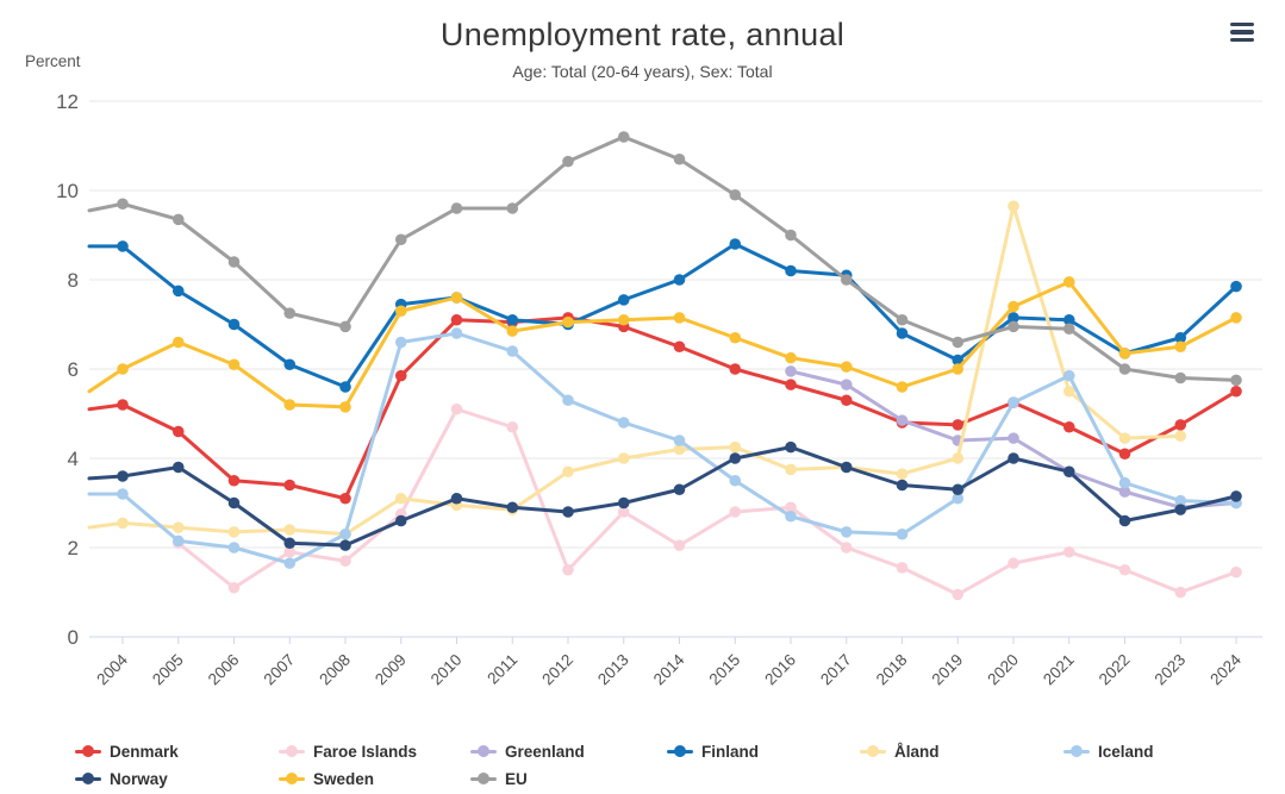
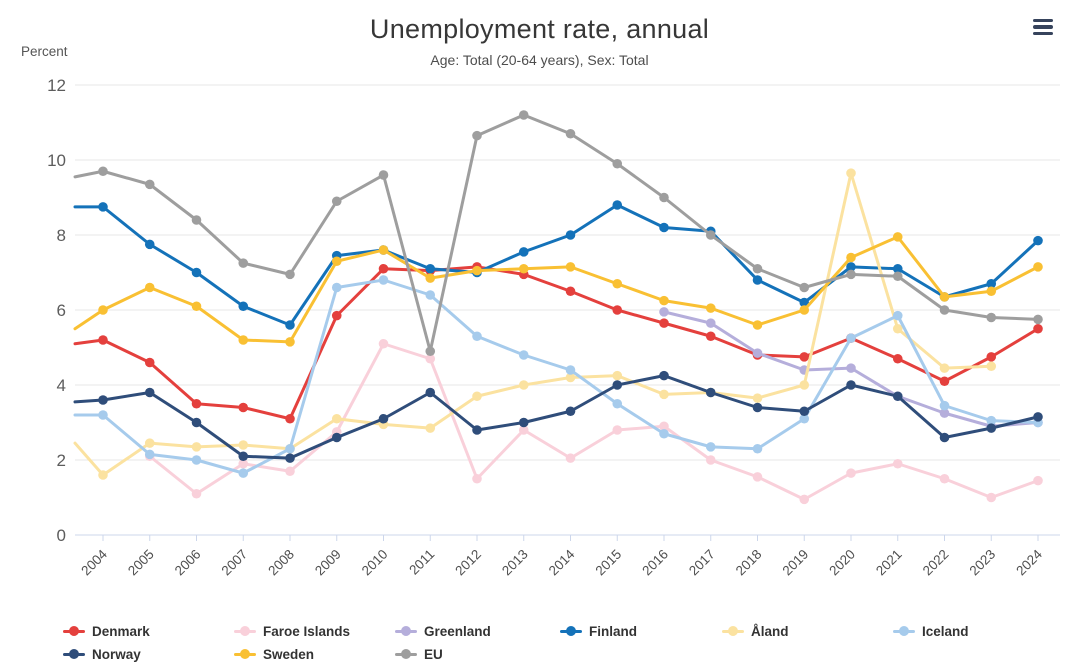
Åland/2004: 2.5 -> 1.6
Norway/2011: 2.9 -> 3.8
EU/2011: 9.6 -> 4.9
